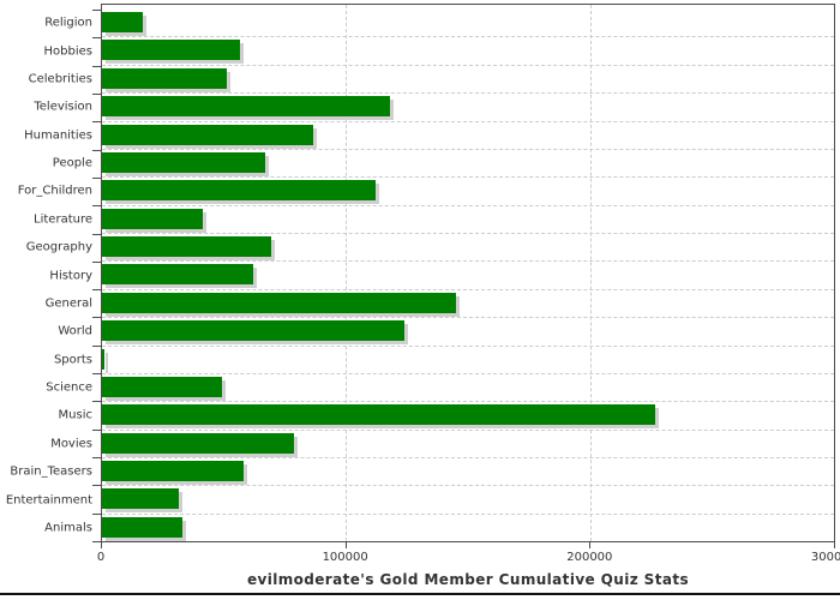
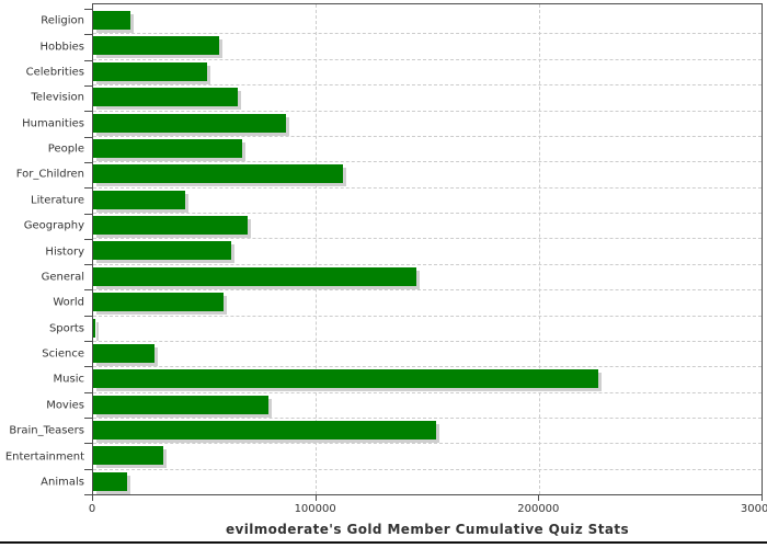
Television: 118000 -> 65000
World: 124000 -> 58000
Science: 49000 -> 28000
Brain_Teasers: 58000 -> 154000
Animals: 33000 -> 15000
